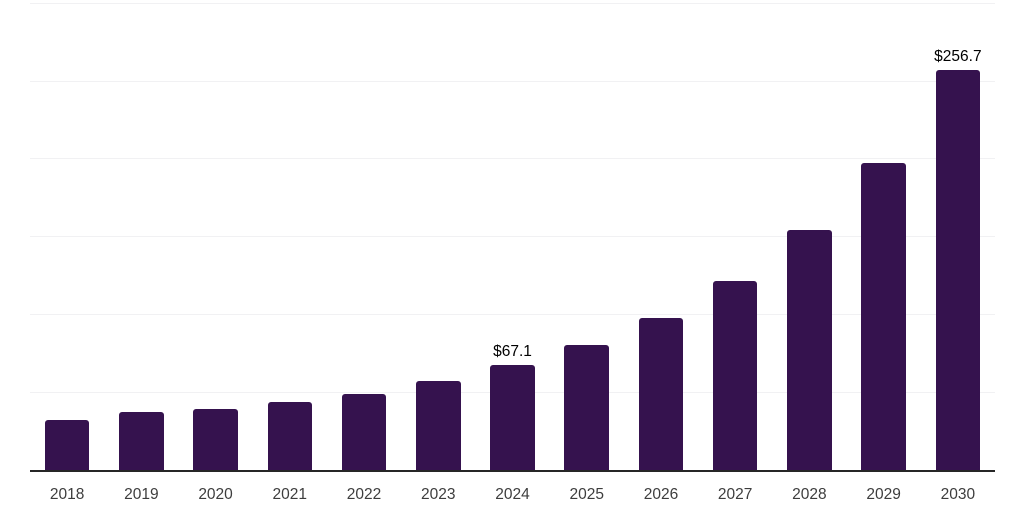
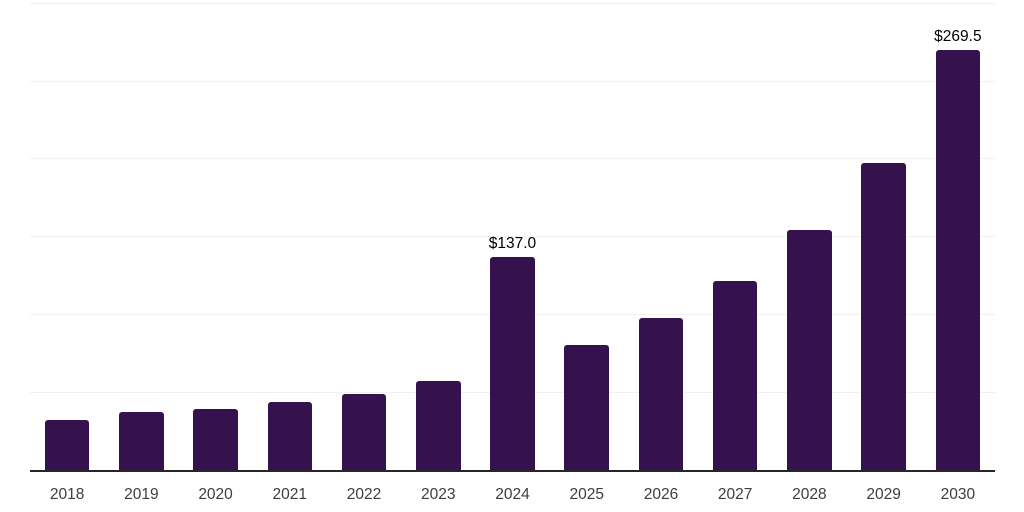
2024: $67.1 -> $137.0
2030: $256.7 -> $269.5
